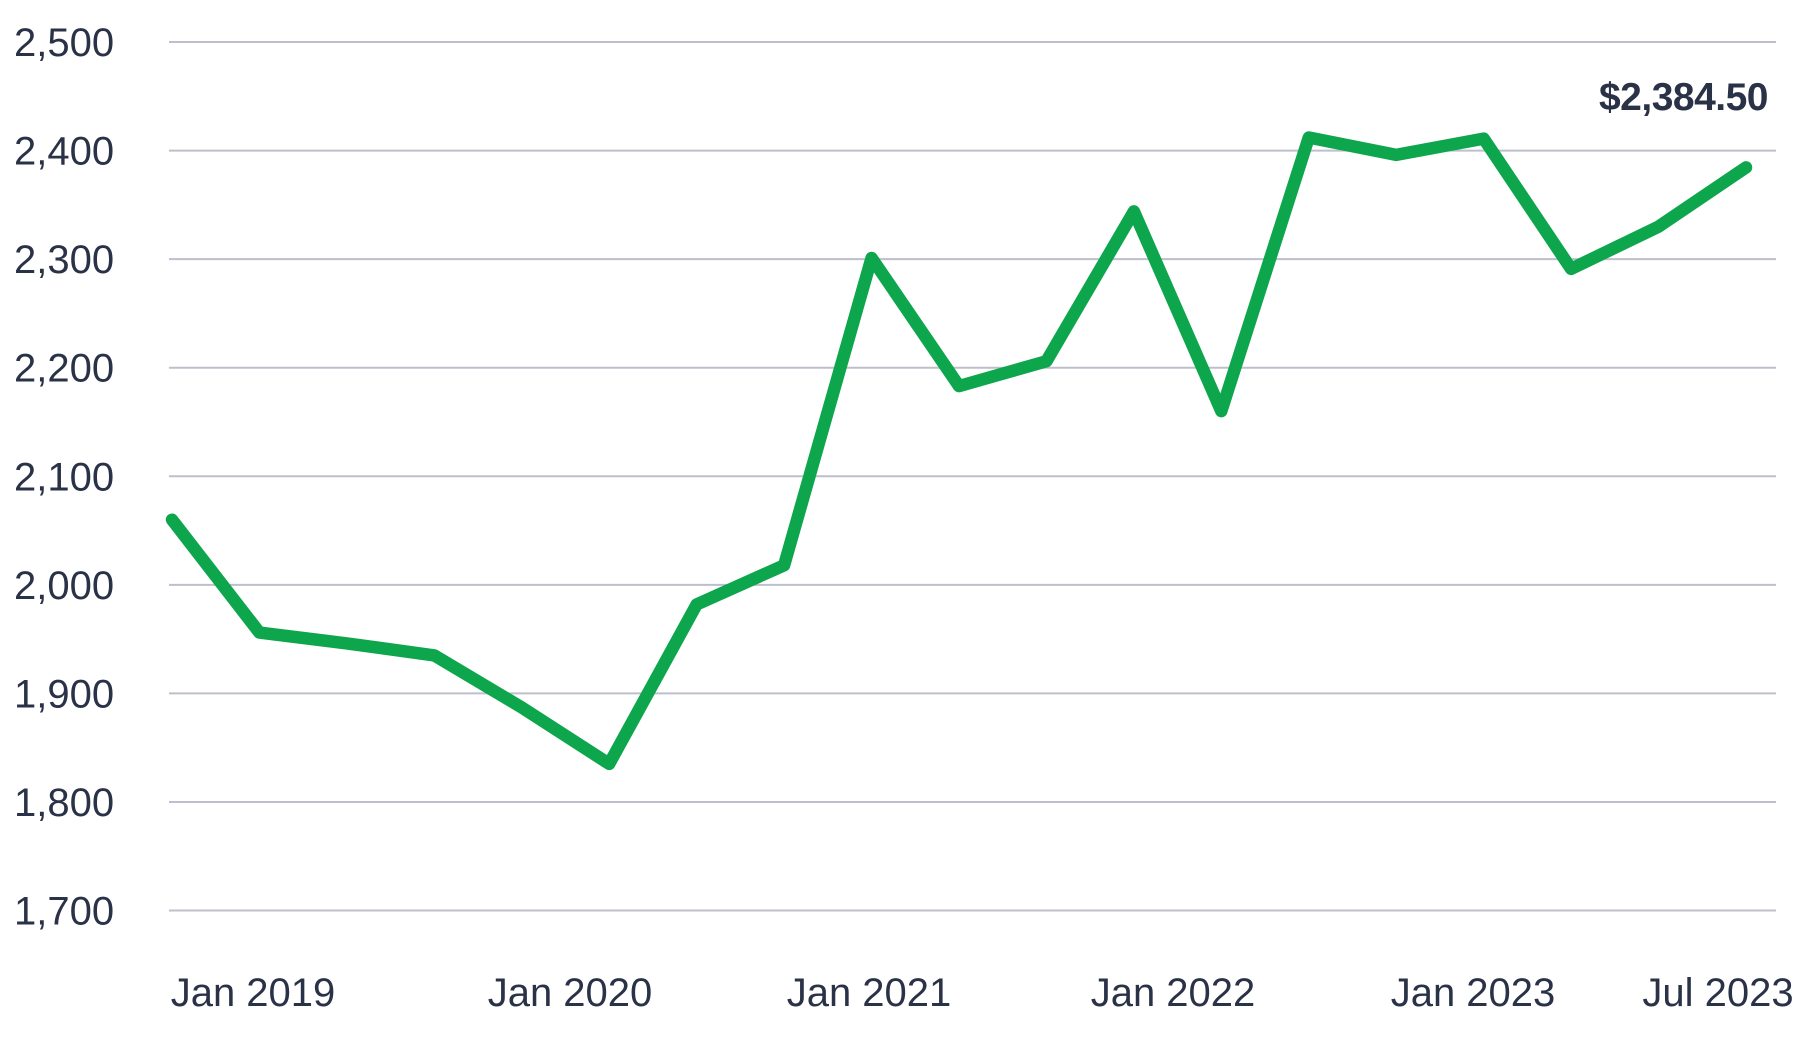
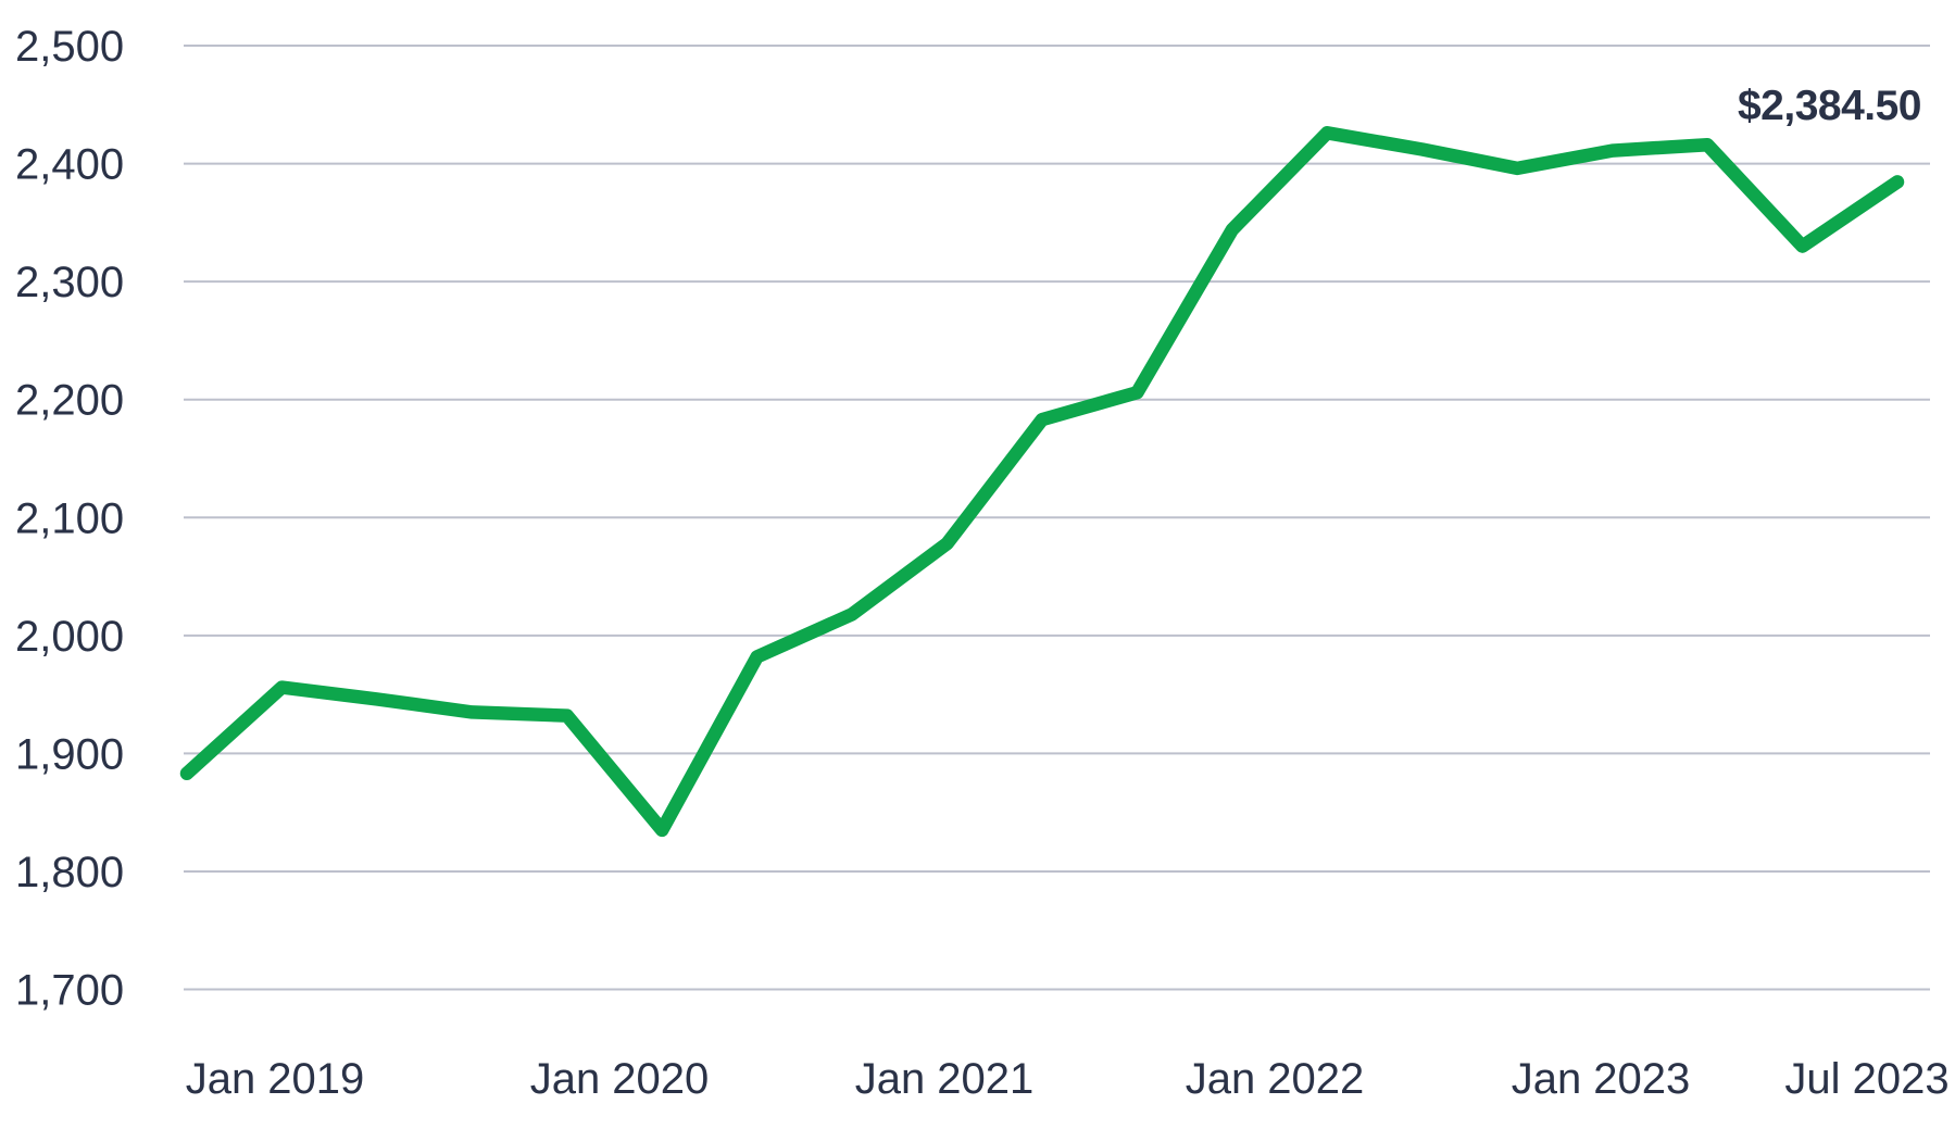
Jan 2019: 2060 -> 1883
Jan 2020: 1887 -> 1932
Jan 2021: 2301 -> 2078
Jan 2022: 2160 -> 2426
Jan 2023: 2291 -> 2416
